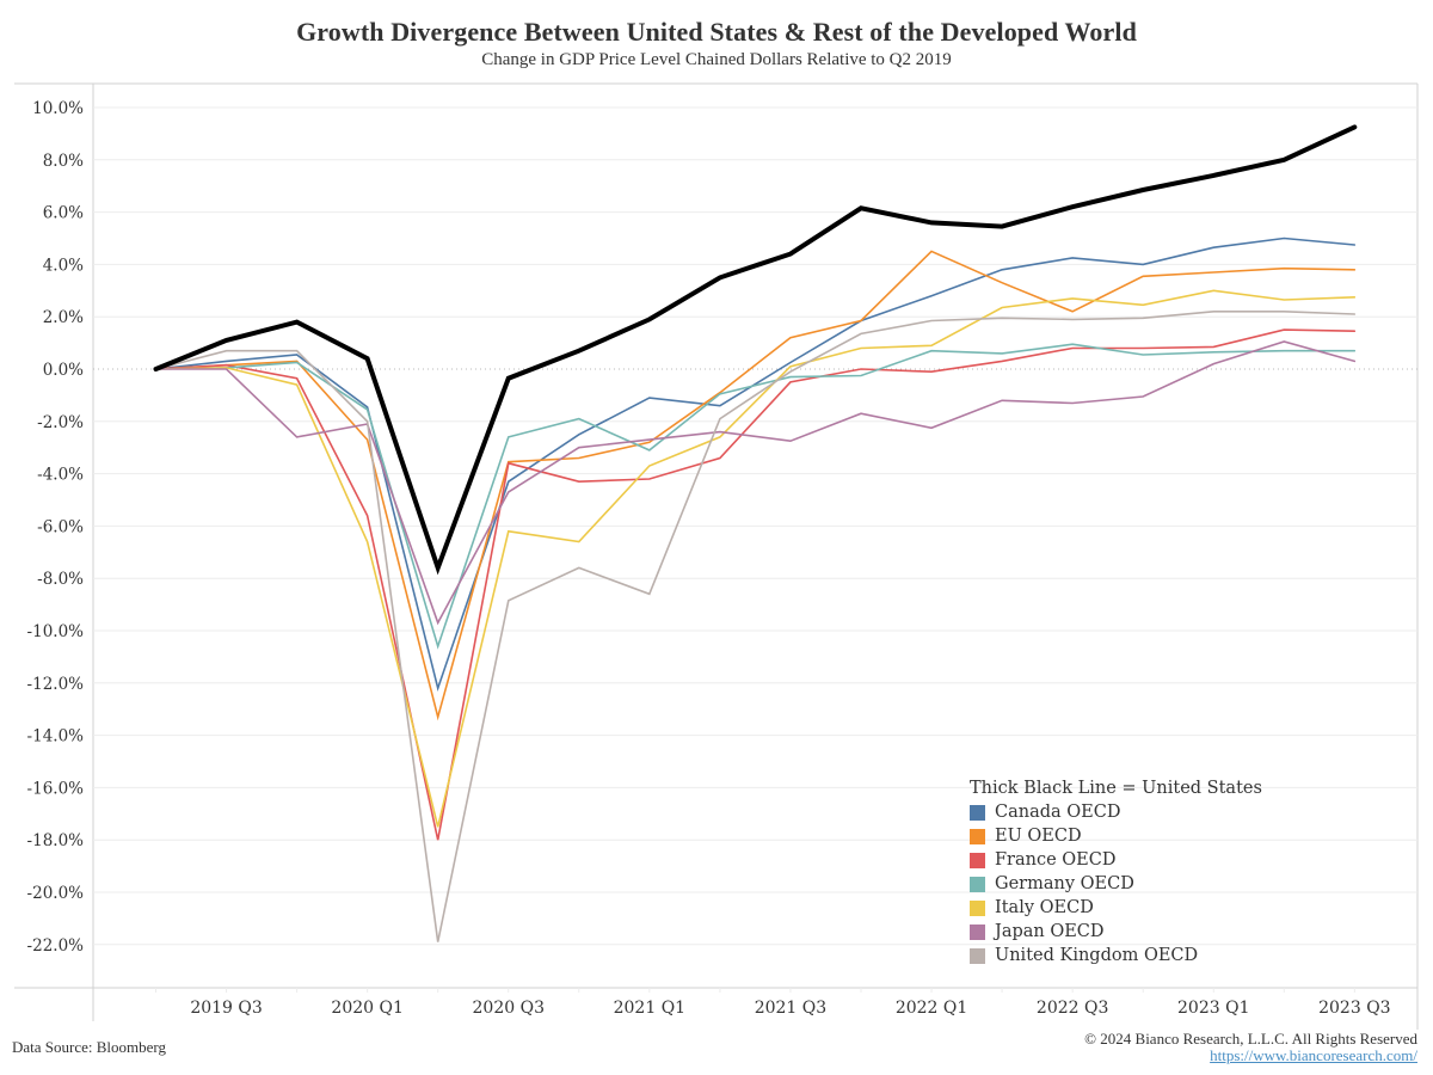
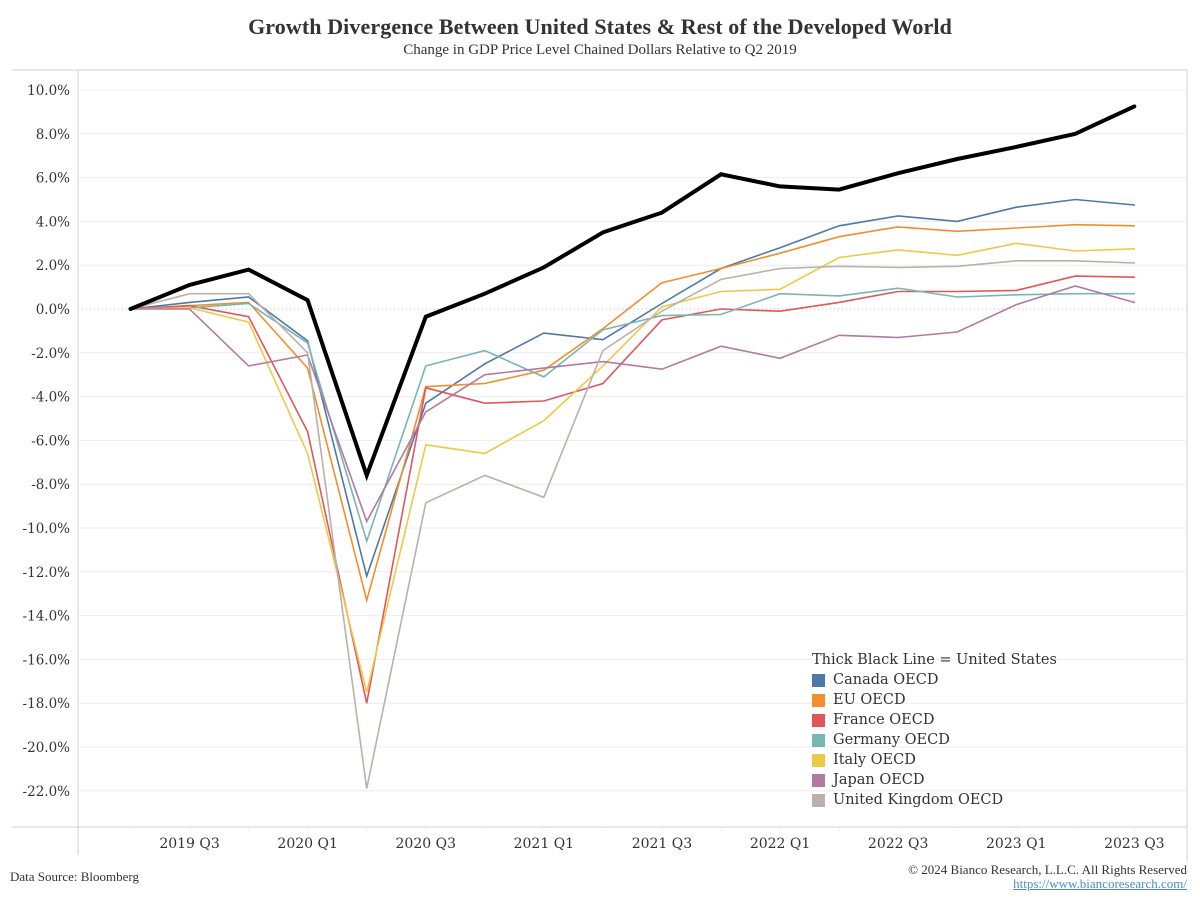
Italy OECD/2021 Q1: -3.7% -> -5.1%
EU OECD/2022 Q1: 4.5% -> 2.5%
EU OECD/2022 Q3: 2.2% -> 3.8%
